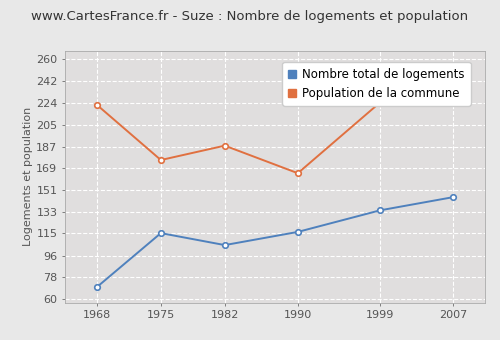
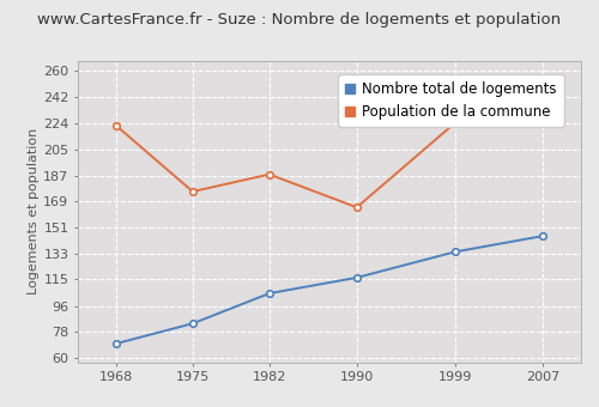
Nombre total de logements/1975: 115 -> 84
